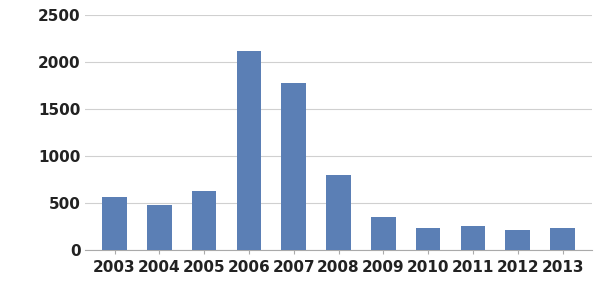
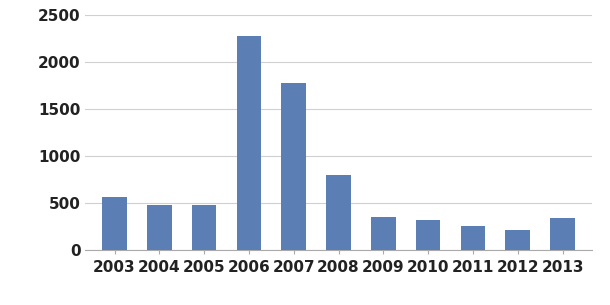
2005: 630 -> 480
2006: 2120 -> 2280
2010: 240 -> 320
2013: 240 -> 340
